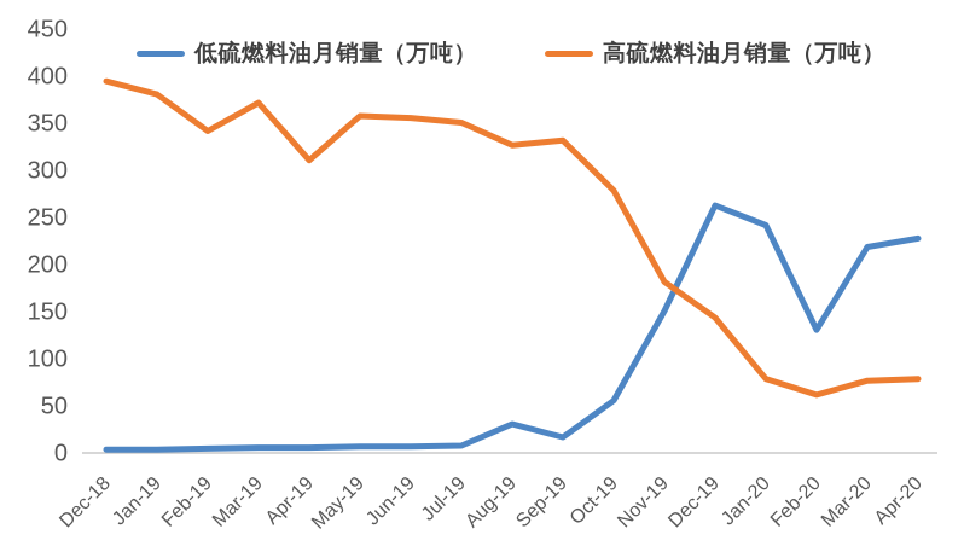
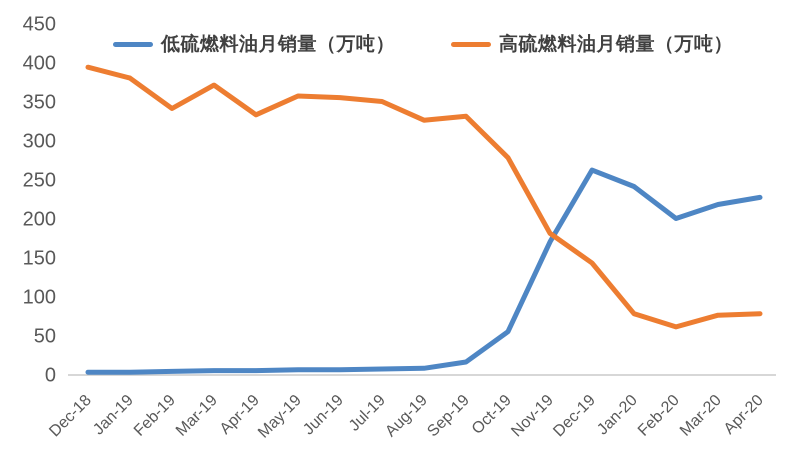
高硫燃料油月销量（万吨）/Apr-19: 310 -> 330
低硫燃料油月销量（万吨）/Aug-19: 30 -> 10
低硫燃料油月销量（万吨）/Nov-19: 150 -> 170
低硫燃料油月销量（万吨）/Feb-20: 130 -> 200
